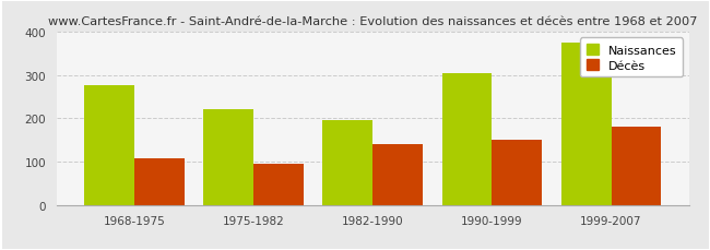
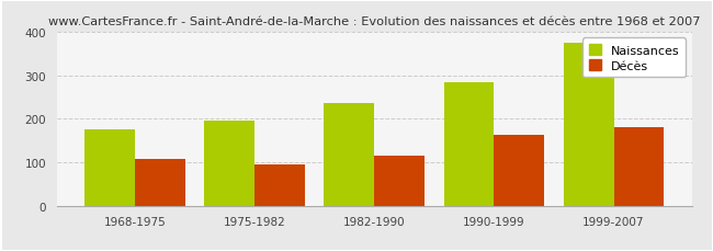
Naissances/1968-1975: 275 -> 175
Naissances/1975-1982: 220 -> 195
Naissances/1982-1990: 195 -> 235
Décès/1982-1990: 140 -> 115
Naissances/1990-1999: 305 -> 283
Décès/1990-1999: 150 -> 163
